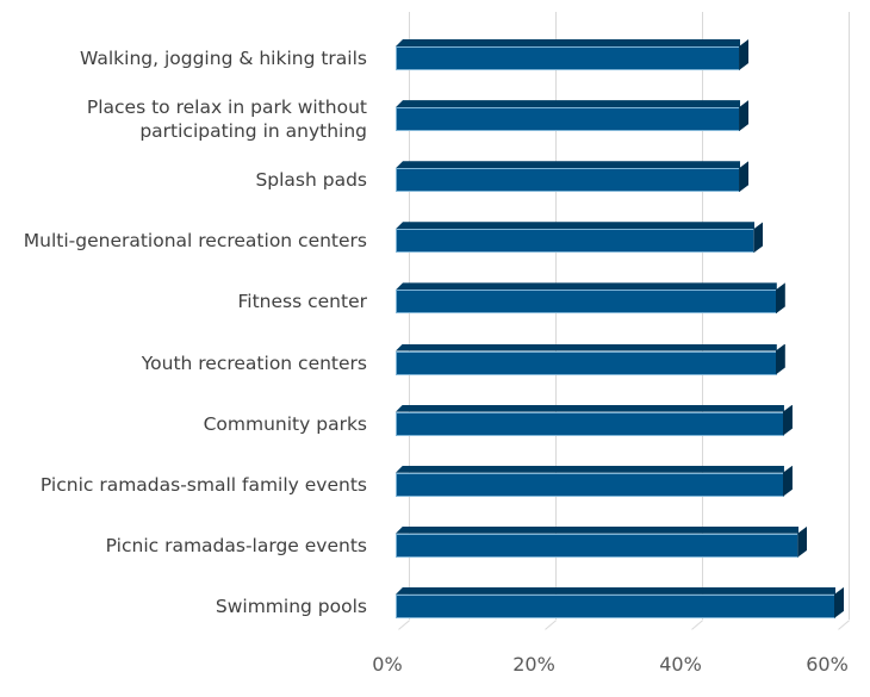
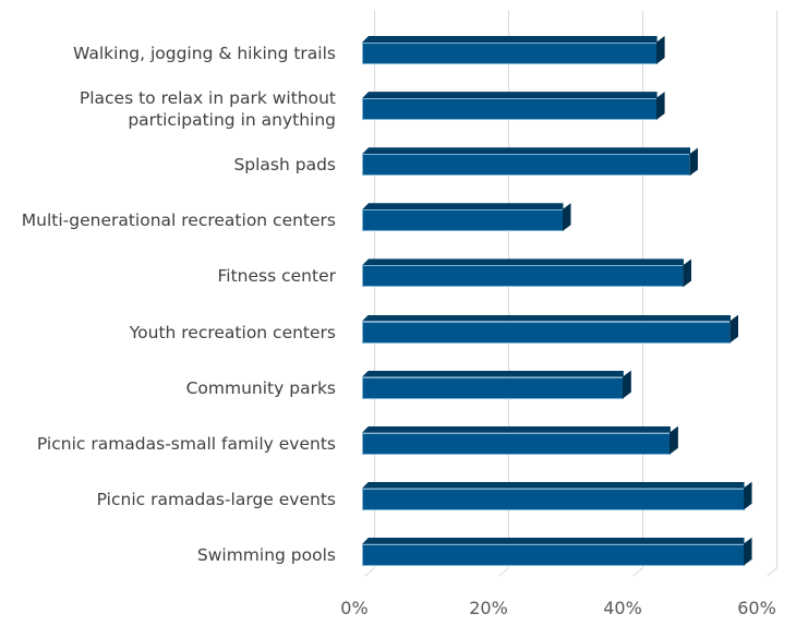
Walking, jogging & hiking trails: 47% -> 44%
Places to relax in park without participating in anything: 47% -> 44%
Splash pads: 47% -> 49%
Multi-generational recreation centers: 49% -> 30%
Fitness center: 52% -> 48%
Youth recreation centers: 52% -> 55%
Community parks: 53% -> 39%
Picnic ramadas-small family events: 53% -> 46%
Picnic ramadas-large events: 55% -> 57%
Swimming pools: 60% -> 57%
